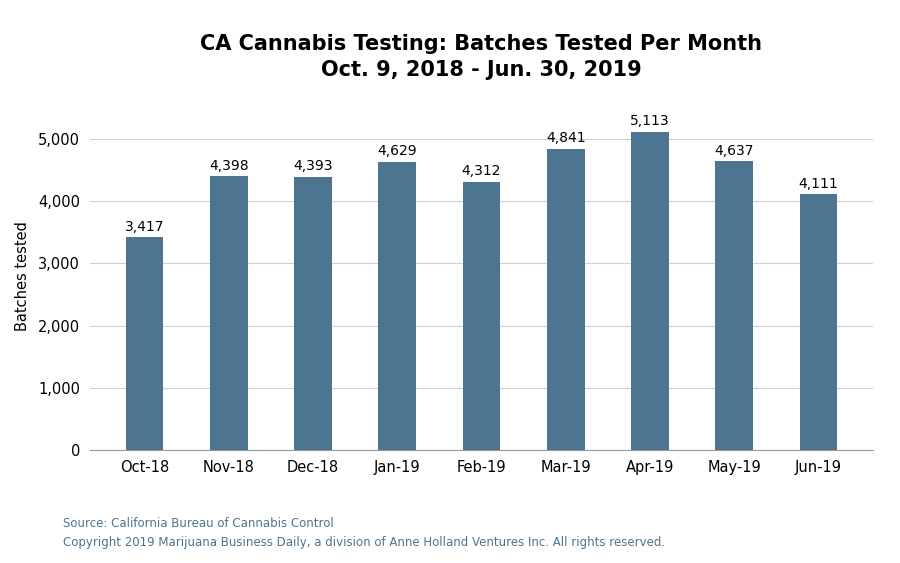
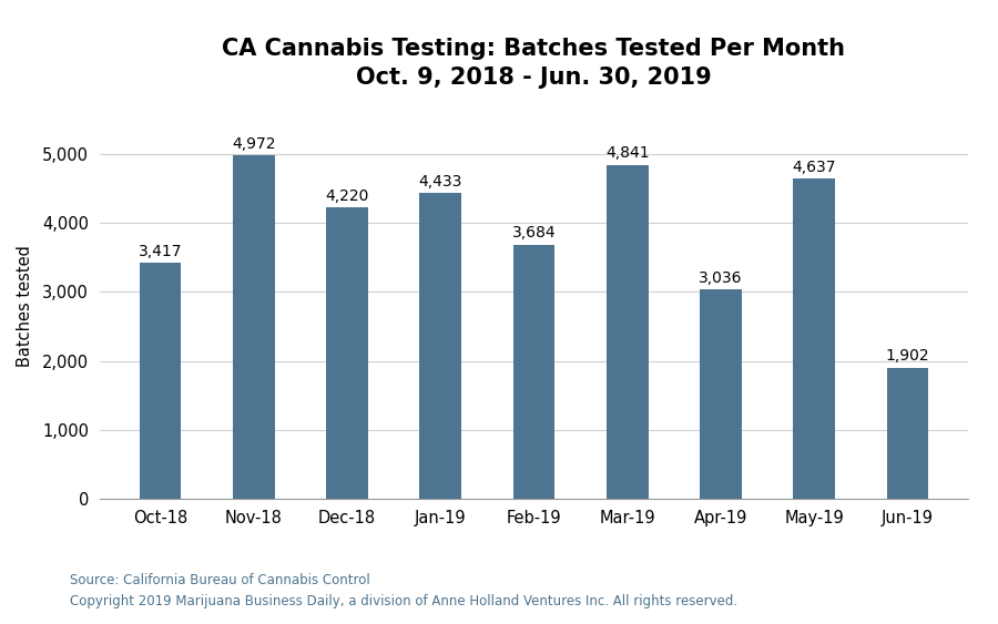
Nov-18: 4,398 -> 4,972
Dec-18: 4,393 -> 4,220
Jan-19: 4,629 -> 4,433
Feb-19: 4,312 -> 3,684
Apr-19: 5,113 -> 3,036
Jun-19: 4,111 -> 1,902
